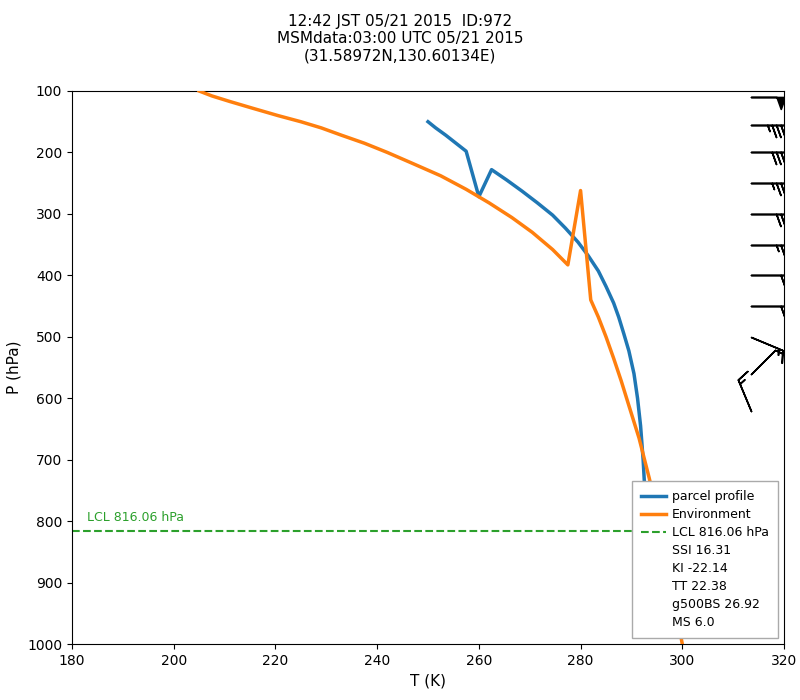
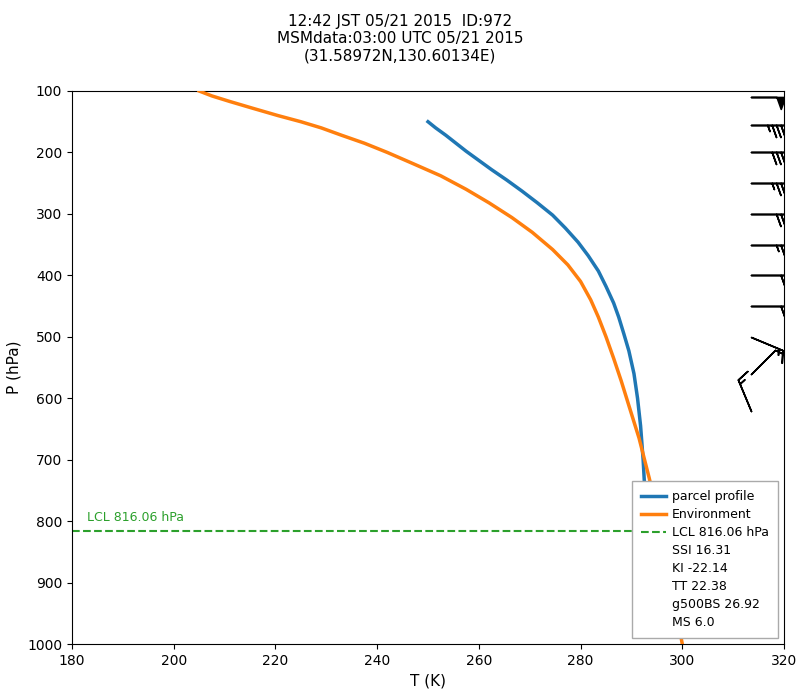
parcel profile/260: 272 -> 213
Environment/280: 262 -> 410
